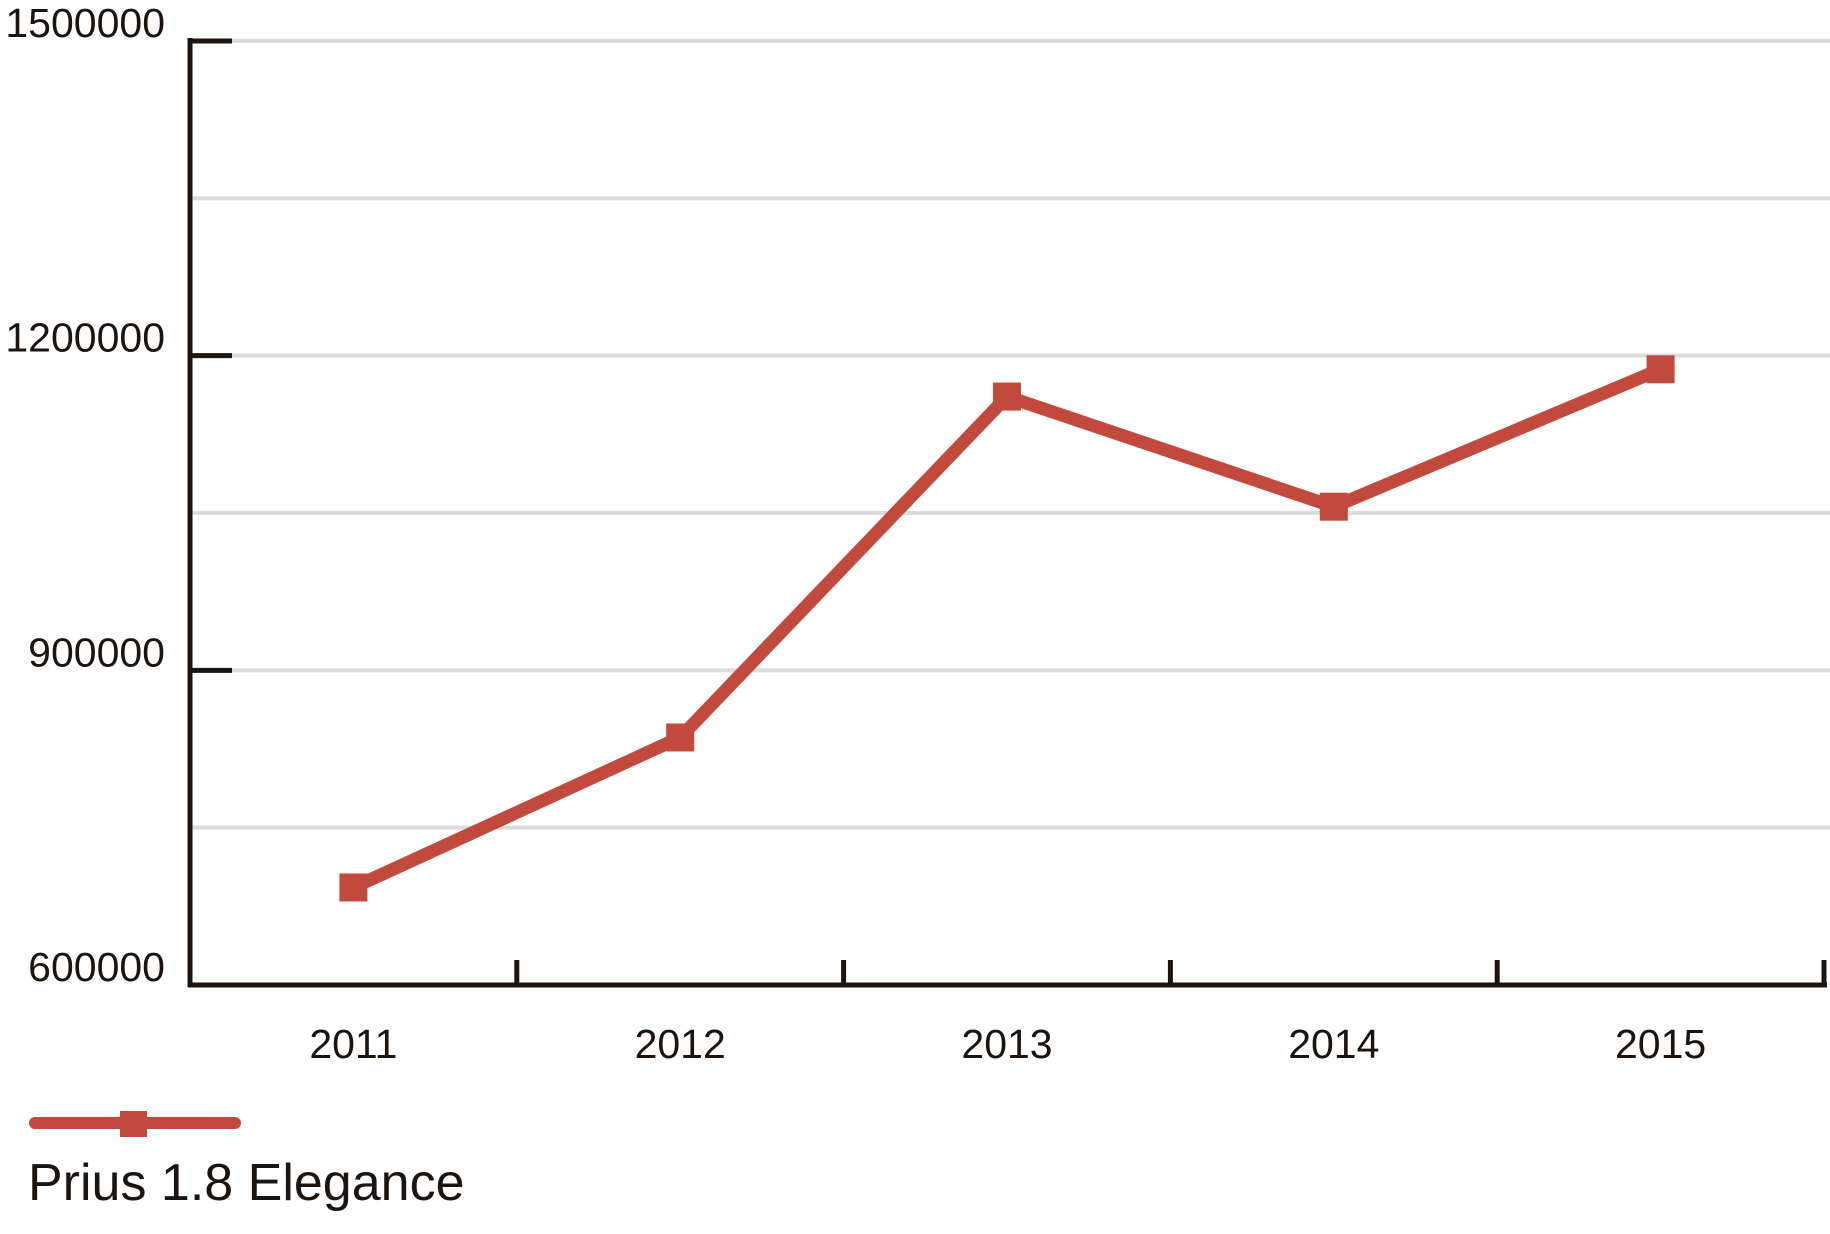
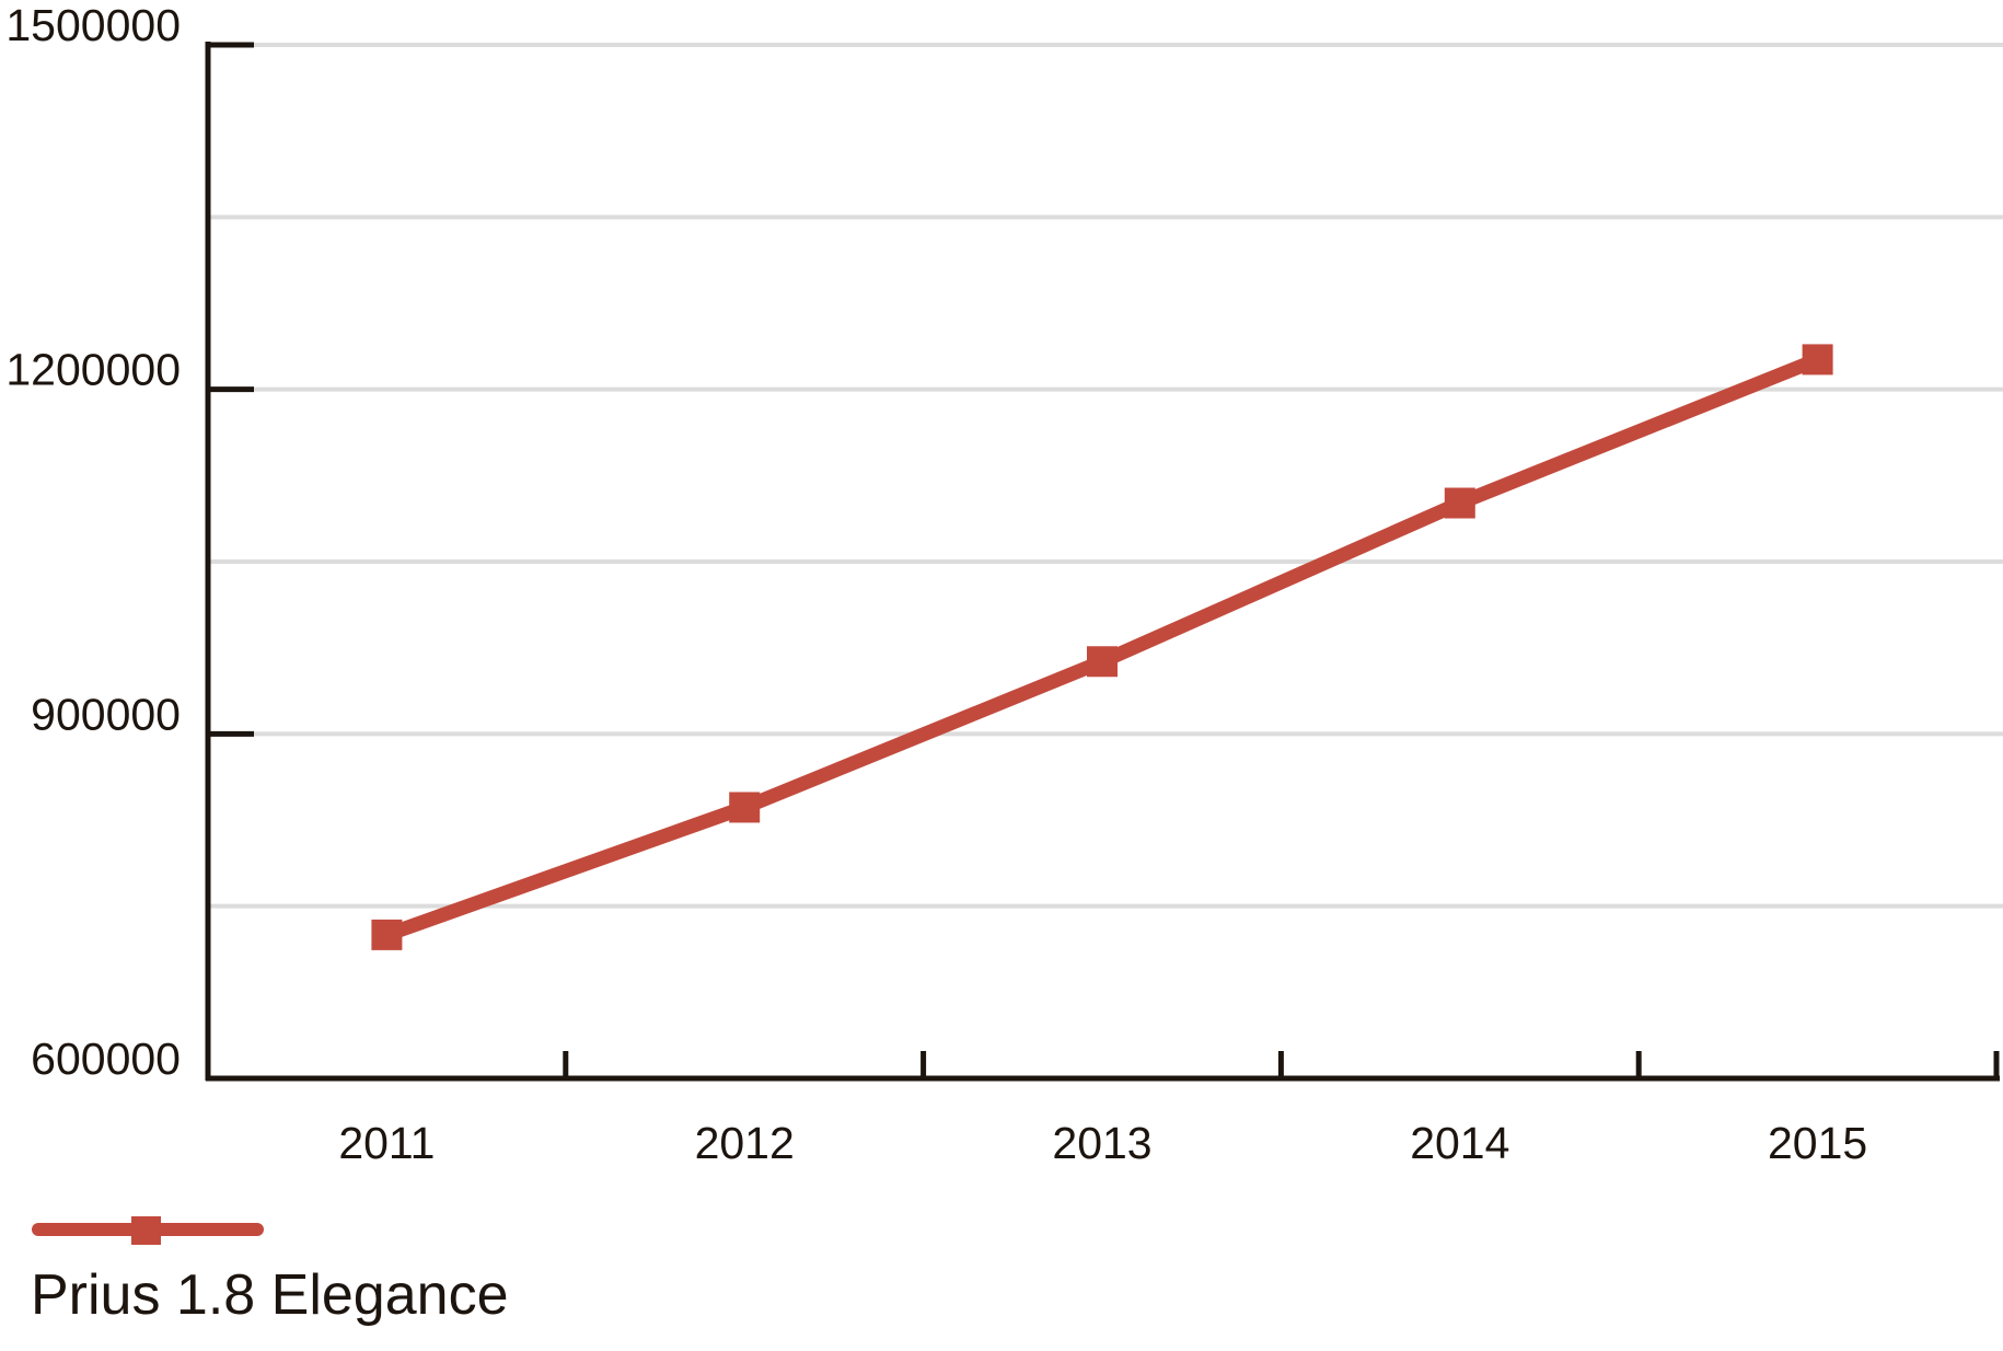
2011: 693000 -> 725000
2013: 1161000 -> 963000
2014: 1056000 -> 1101000
2015: 1187000 -> 1226000
